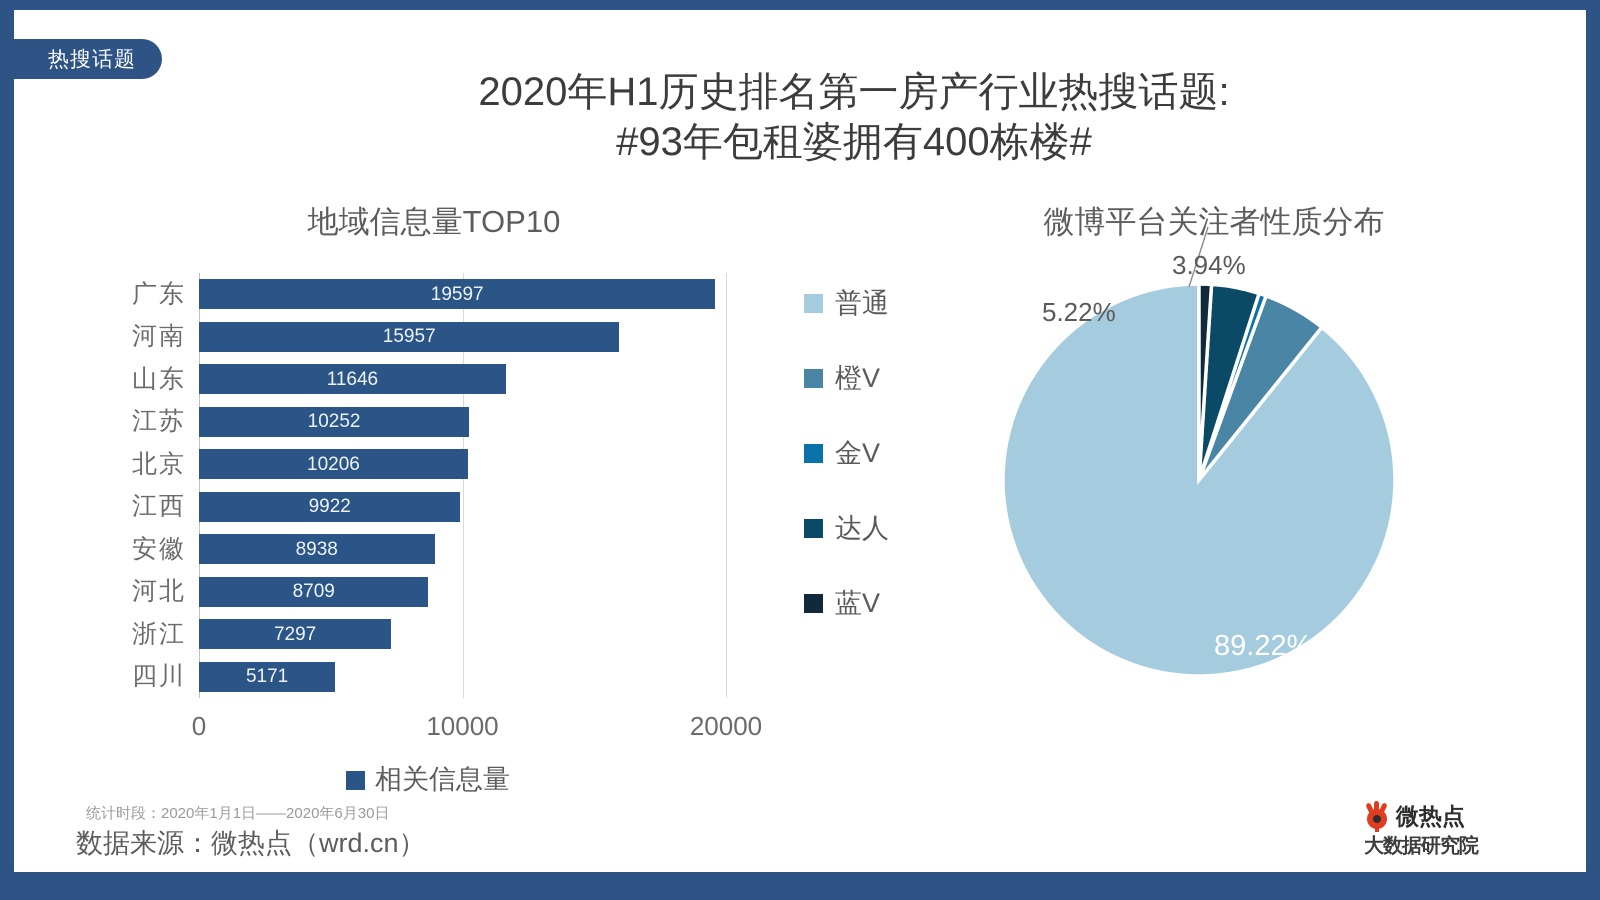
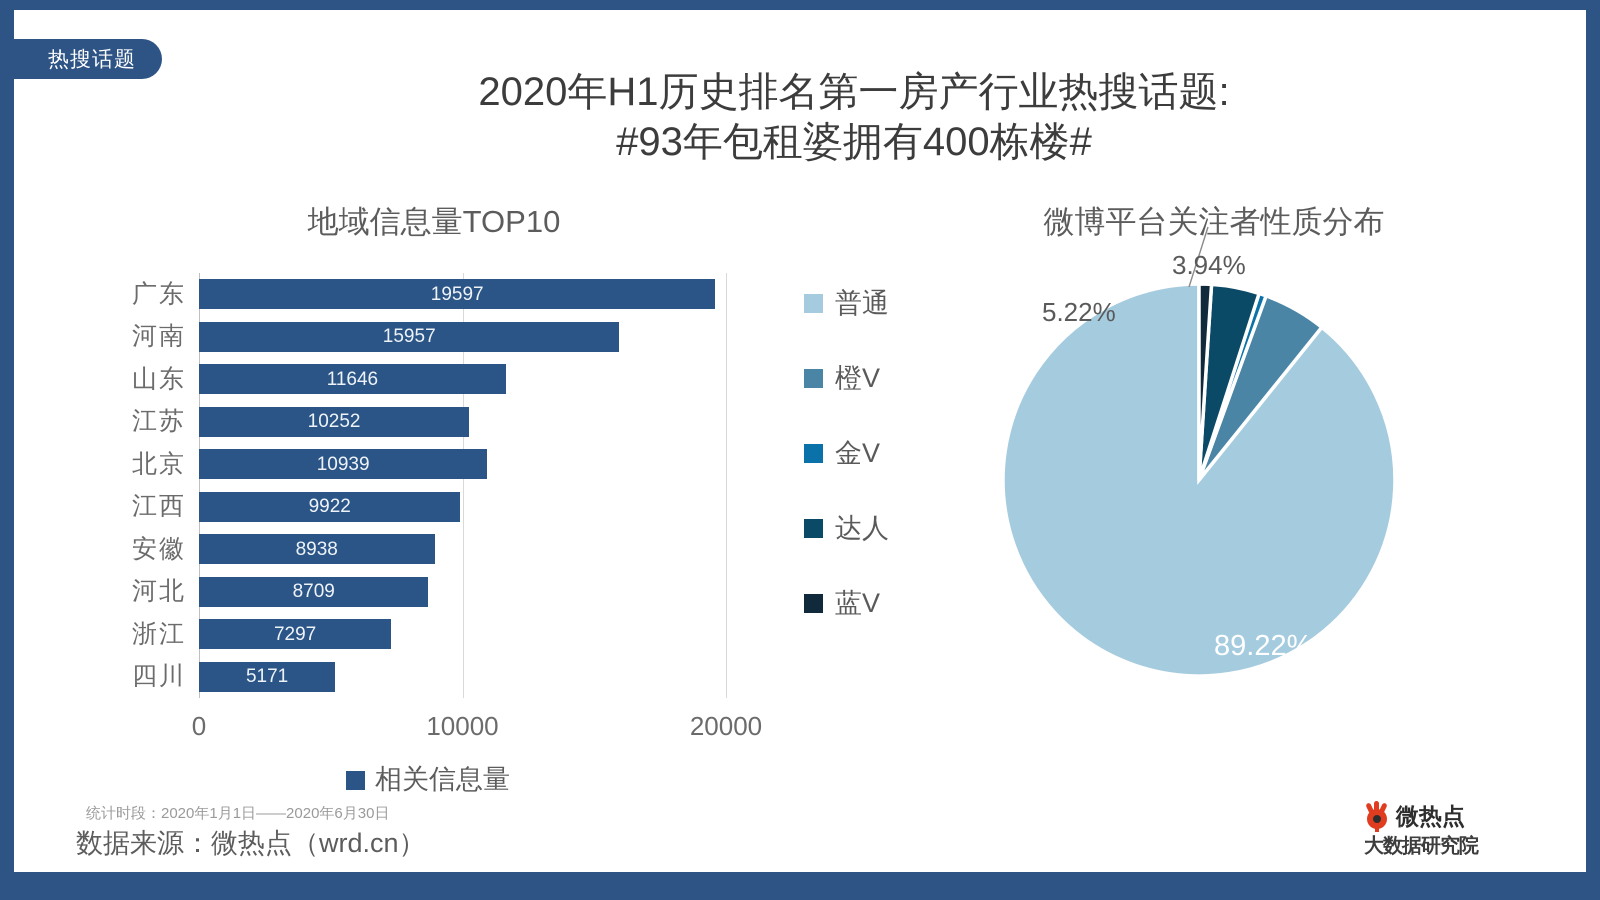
地域信息量TOP10/北京: 10206 -> 10939
